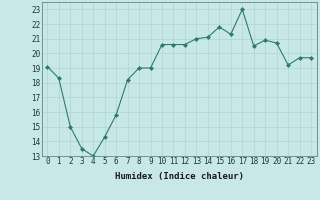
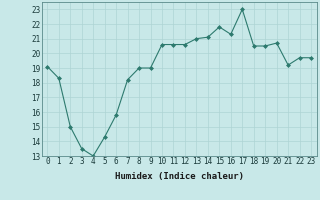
19: 20.9 -> 20.5
